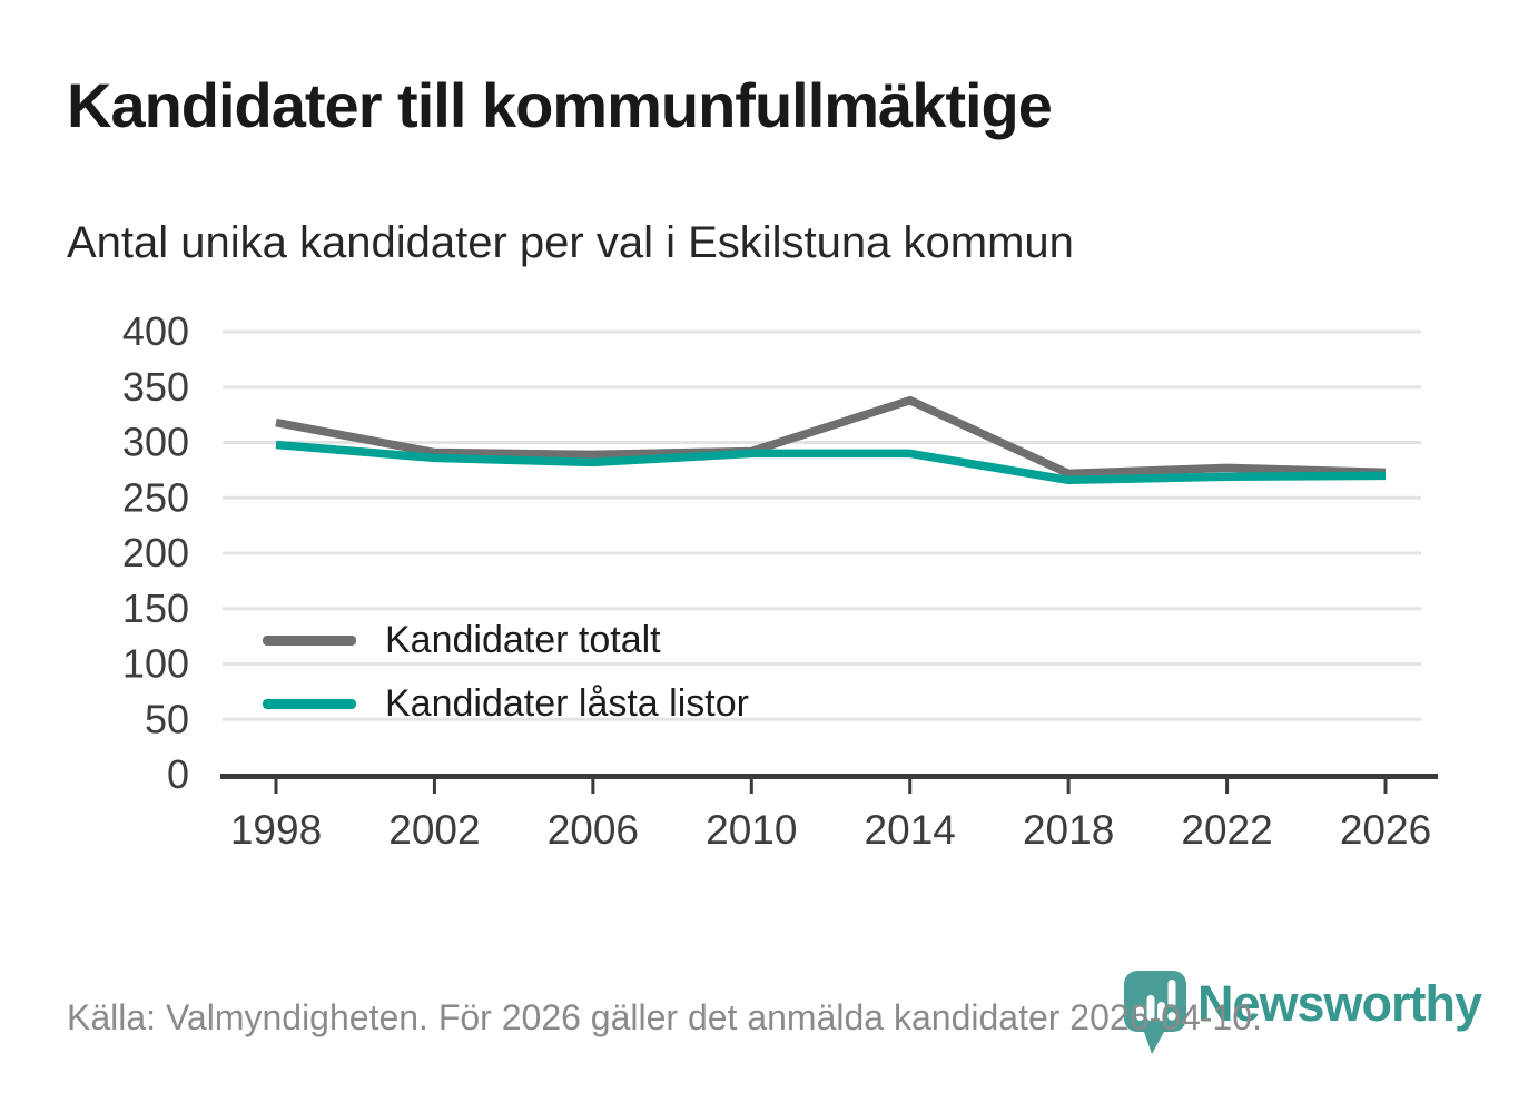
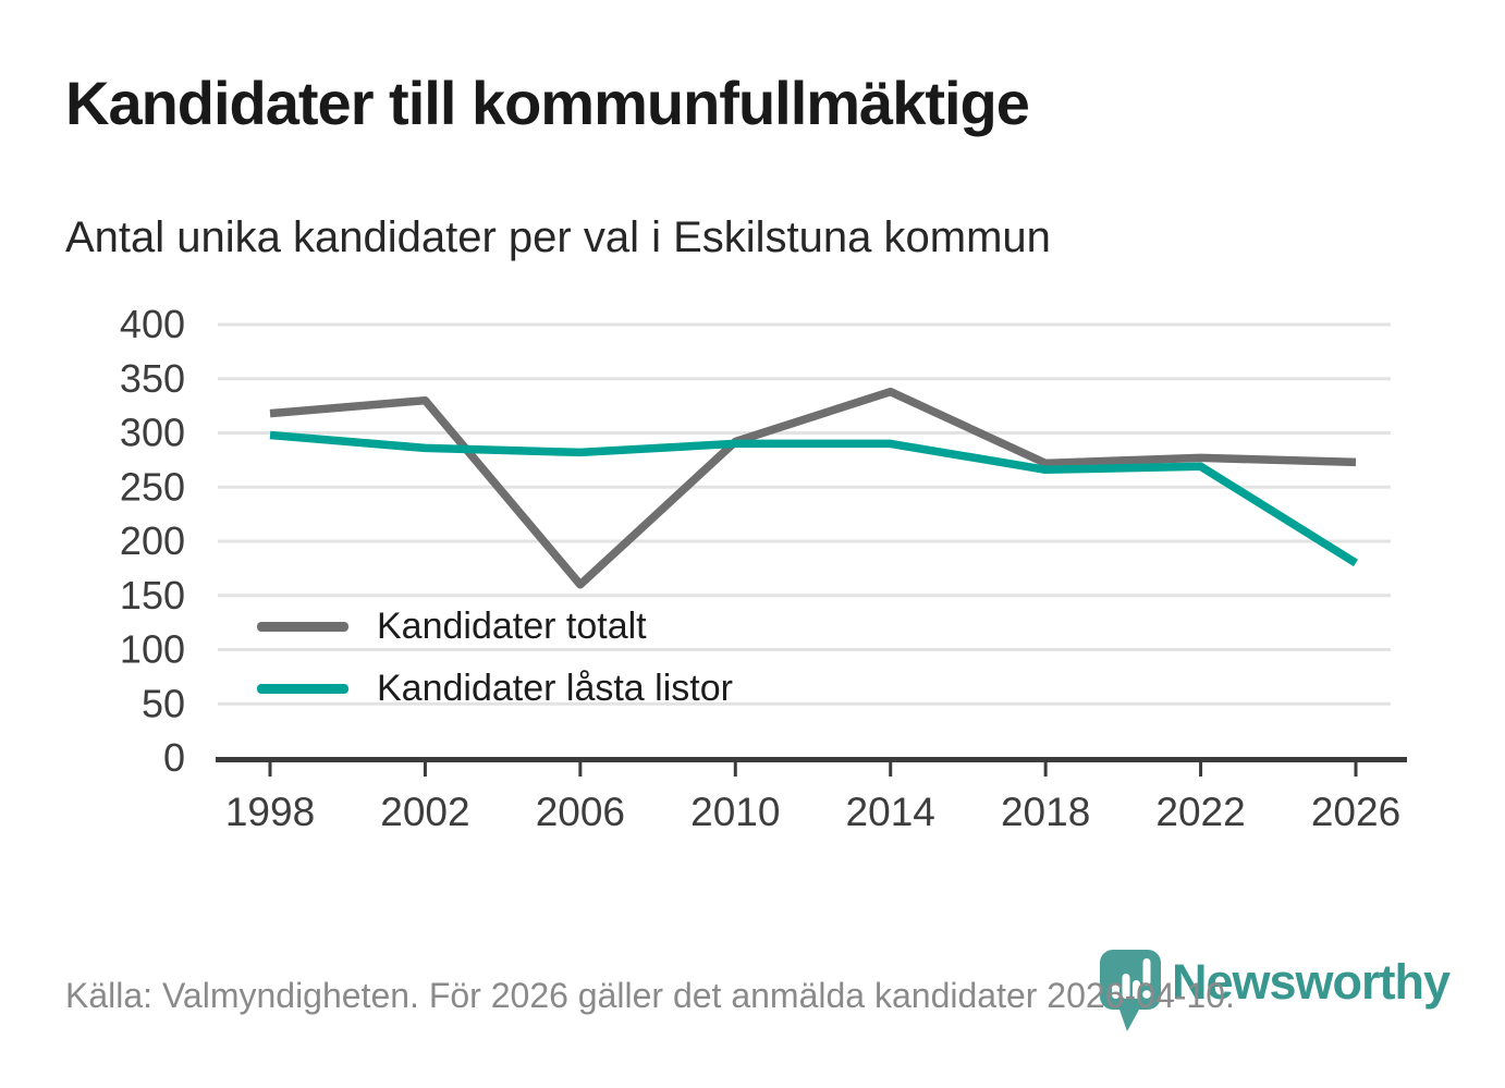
Kandidater totalt/2002: 290 -> 330
Kandidater totalt/2006: 290 -> 160
Kandidater låsta listor/2026: 270 -> 180
